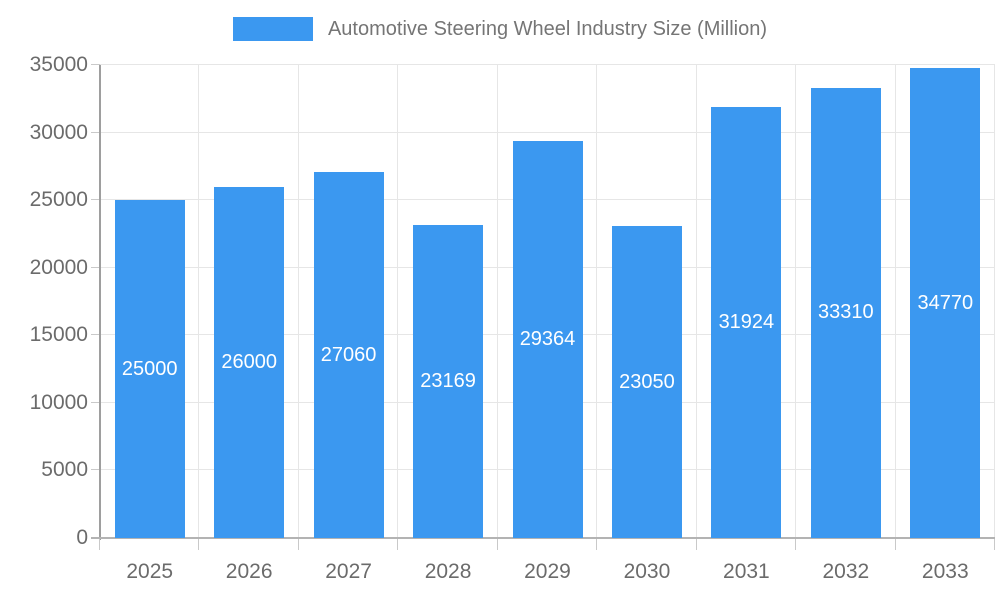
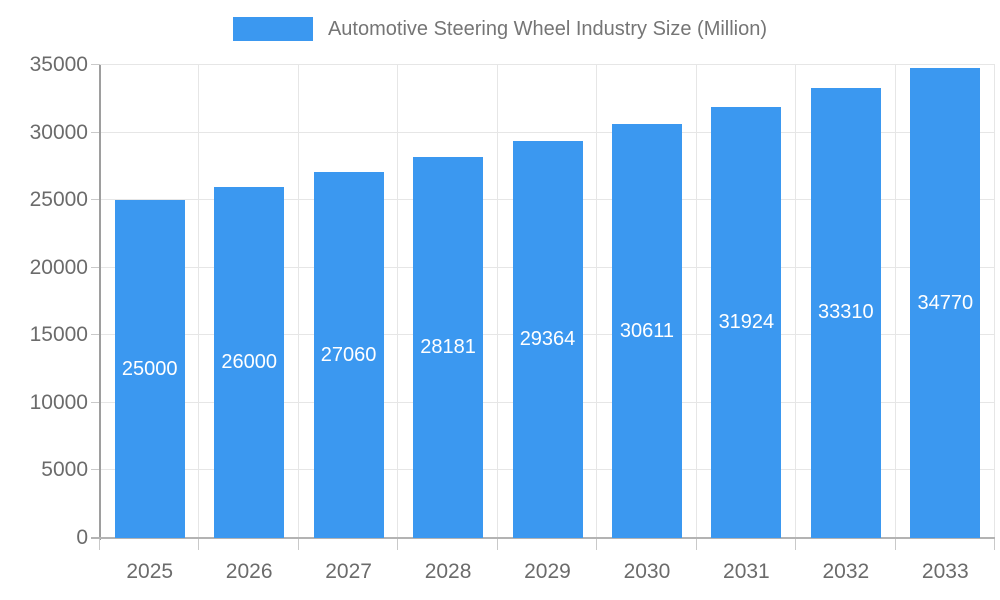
2028: 23169 -> 28181
2030: 23050 -> 30611
